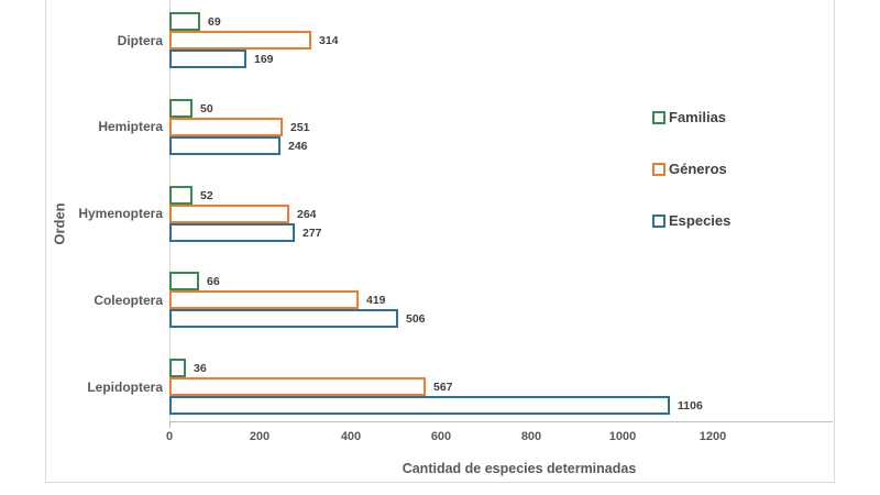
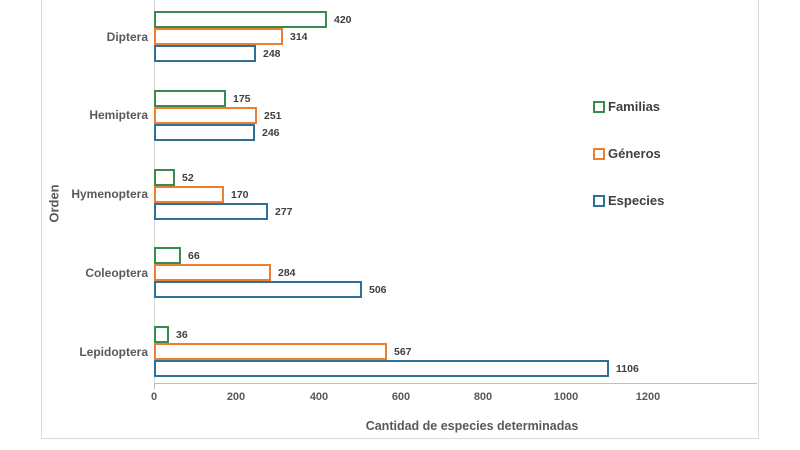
Familias/Diptera: 69 -> 420
Especies/Diptera: 169 -> 248
Familias/Hemiptera: 50 -> 175
Géneros/Hymenoptera: 264 -> 170
Géneros/Coleoptera: 419 -> 284
